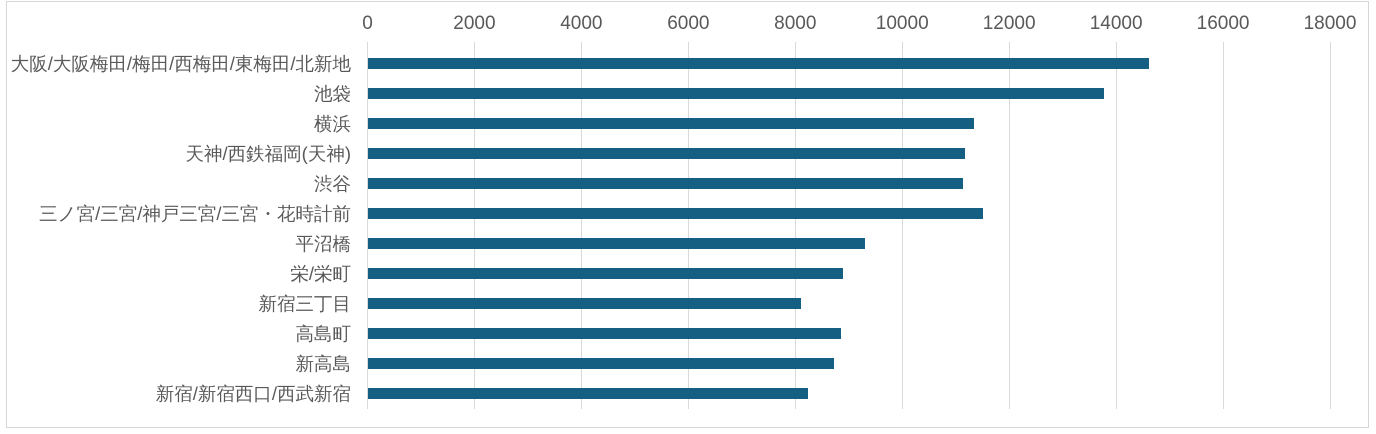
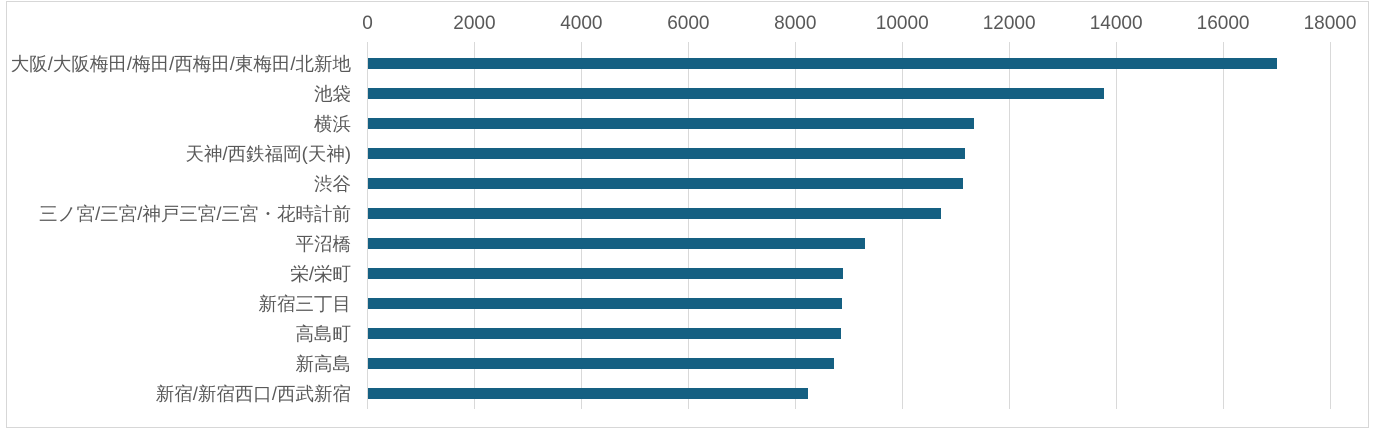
大阪/大阪梅田/梅田/西梅田/東梅田/北新地: 14600 -> 17000
三ノ宮/三宮/神戸三宮/三宮・花時計前: 11500 -> 10700
新宿三丁目: 8100 -> 8900
